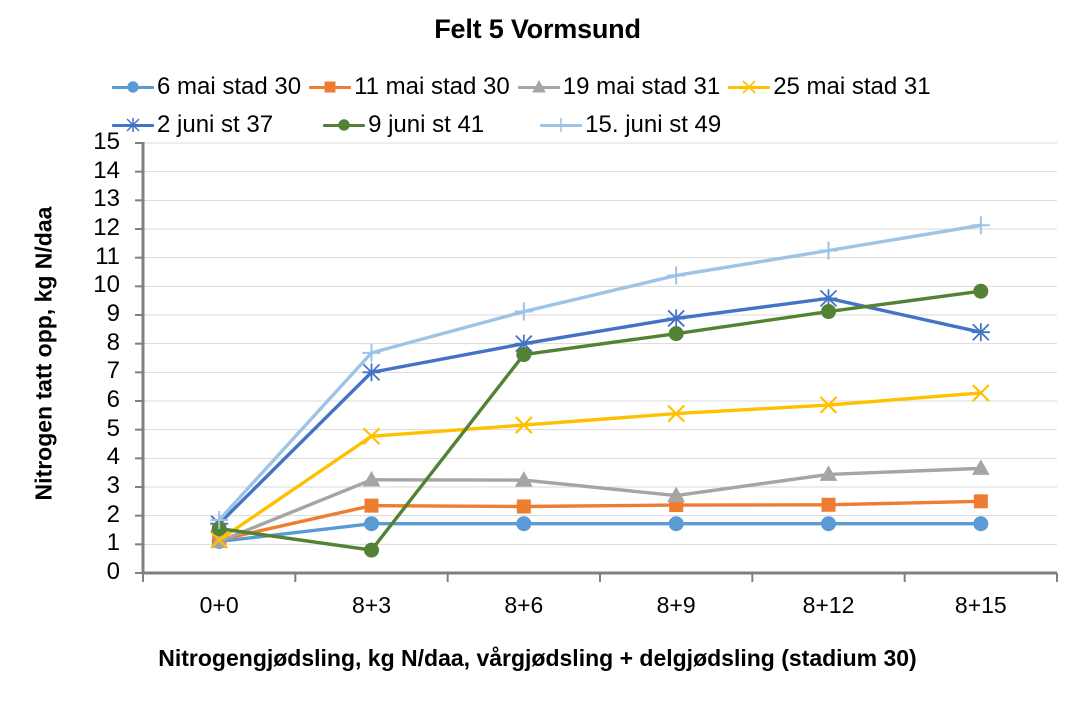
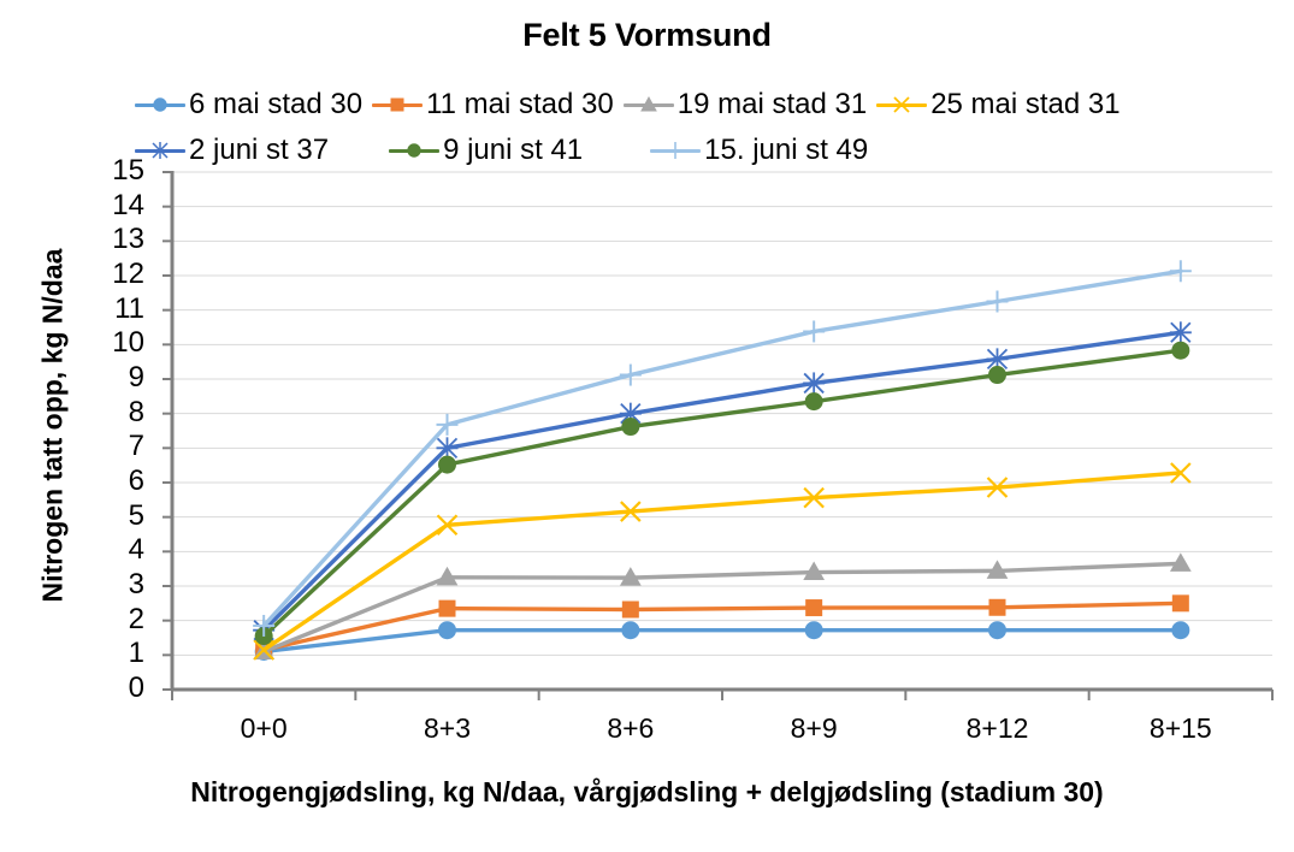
9 juni st 41/8+3: 0.8 -> 6.5
19 mai stad 31/8+9: 2.7 -> 3.4
2 juni st 37/8+15: 8.4 -> 10.3
